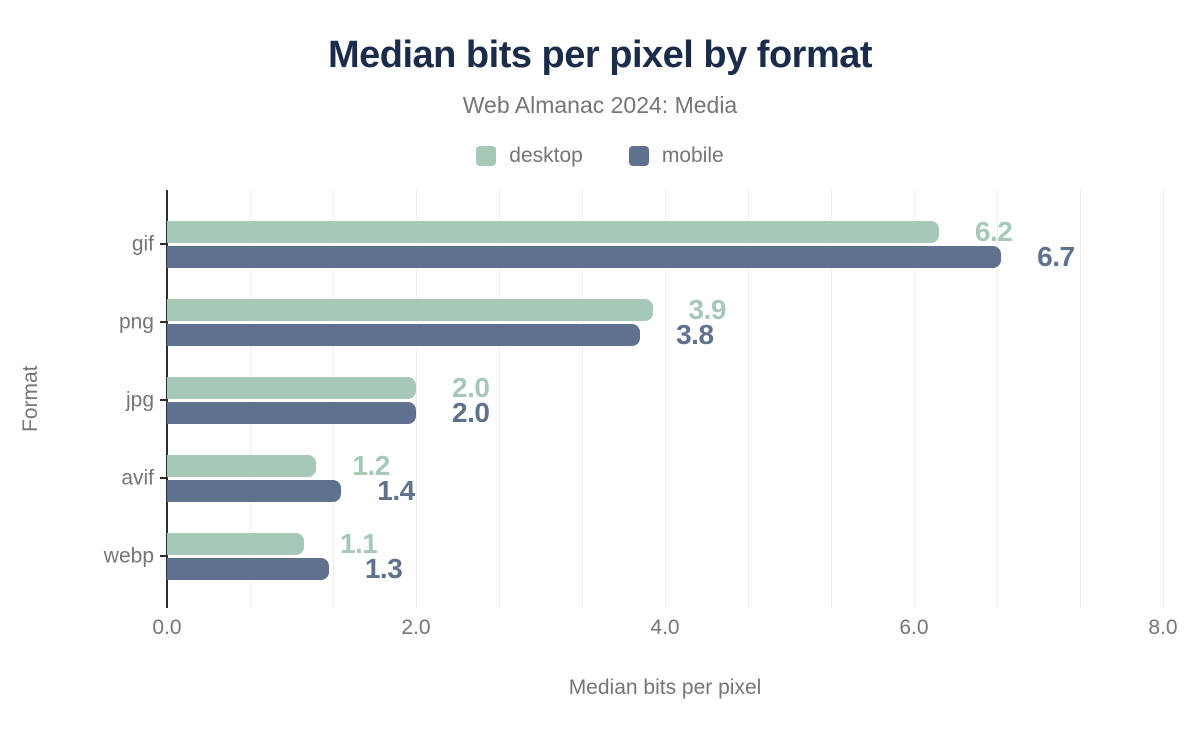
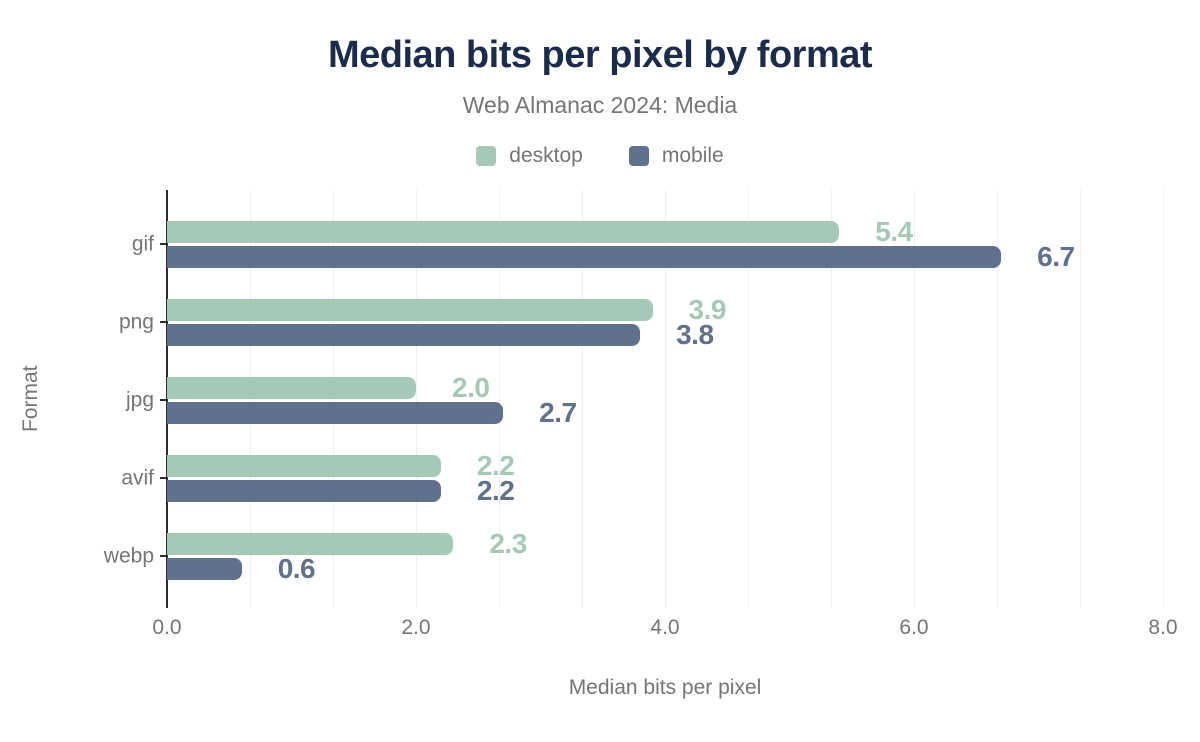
desktop/gif: 6.2 -> 5.4
mobile/jpg: 2.0 -> 2.7
desktop/avif: 1.2 -> 2.2
mobile/avif: 1.4 -> 2.2
desktop/webp: 1.1 -> 2.3
mobile/webp: 1.3 -> 0.6
